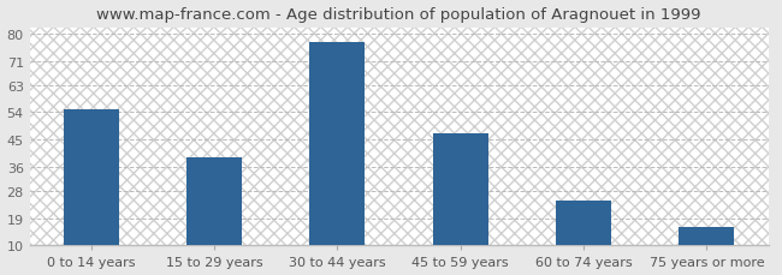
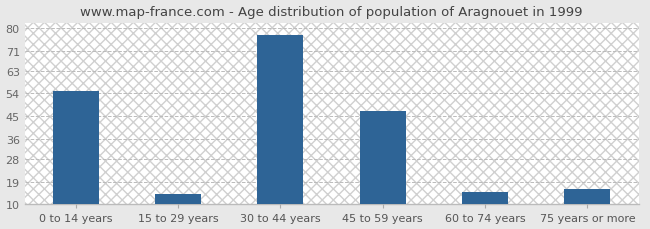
15 to 29 years: 39 -> 14
60 to 74 years: 25 -> 15
